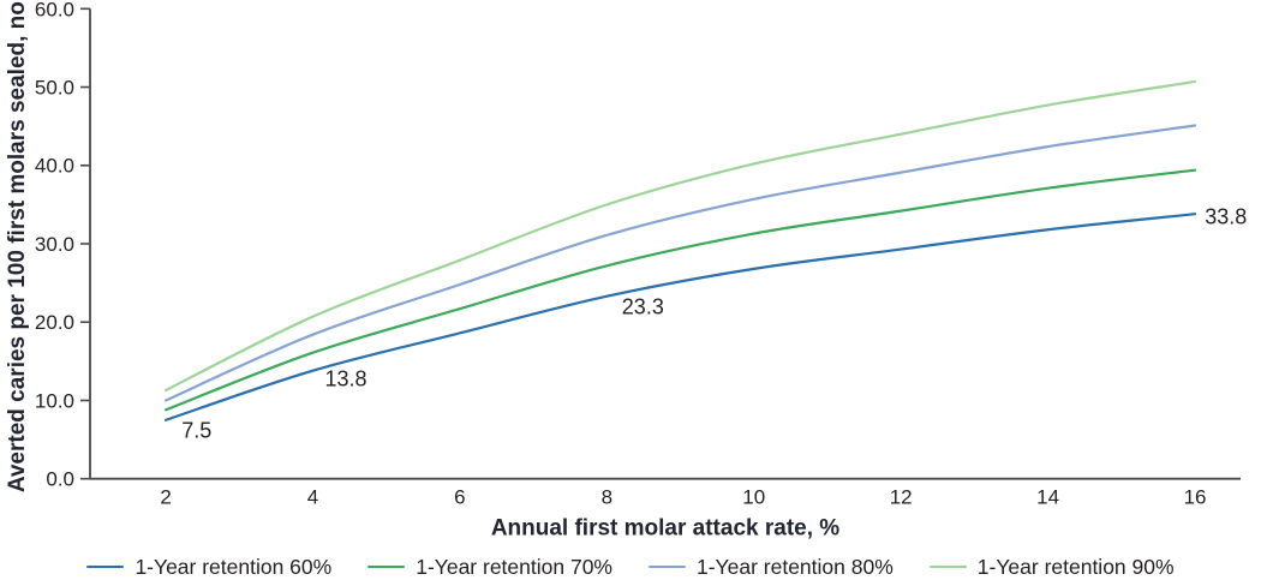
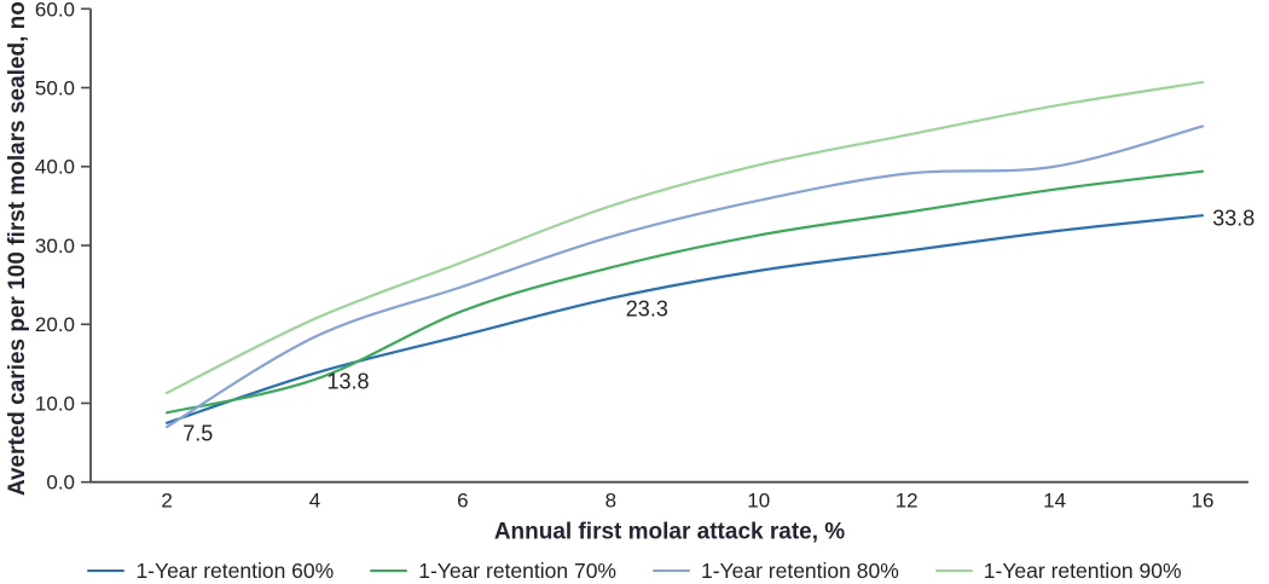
1-Year retention 80%/2: 10 -> 7
1-Year retention 70%/4: 16 -> 13
1-Year retention 80%/14: 42 -> 40
